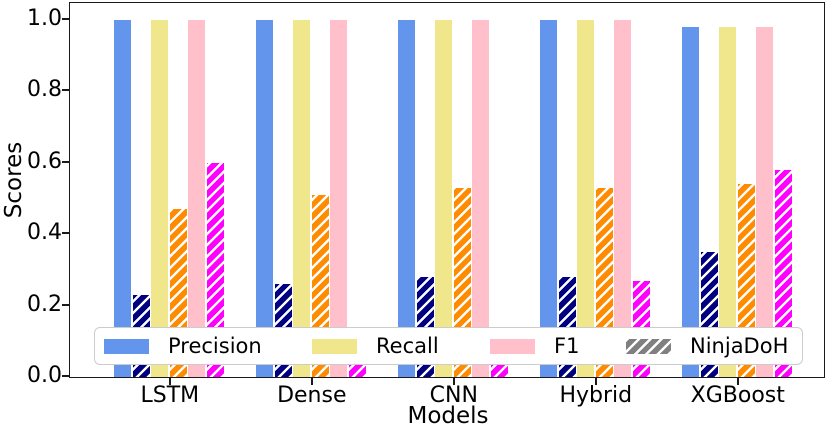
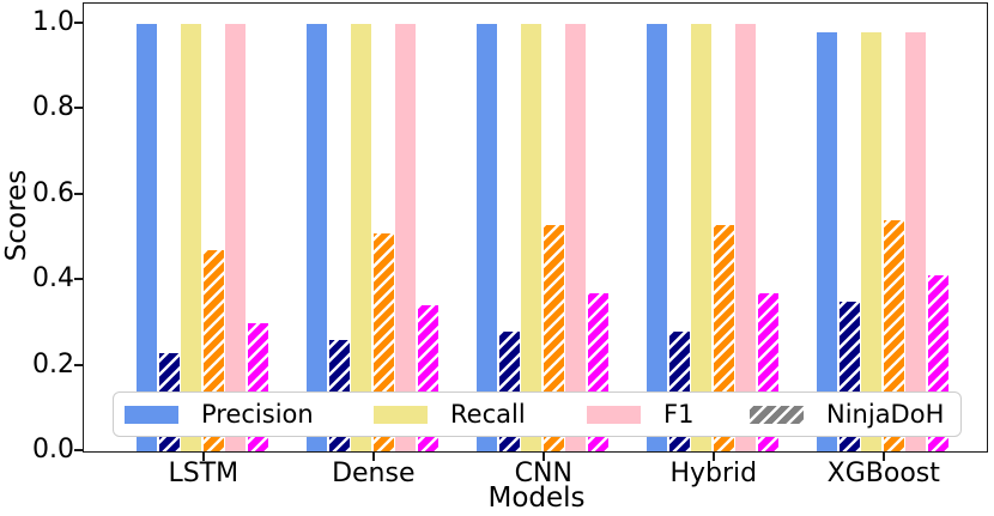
F1 NinjaDoH/LSTM: 0.60 -> 0.30
F1 NinjaDoH/Dense: 0.06 -> 0.34
F1 NinjaDoH/CNN: 0.06 -> 0.37
F1 NinjaDoH/Hybrid: 0.27 -> 0.37
F1 NinjaDoH/XGBoost: 0.58 -> 0.41
